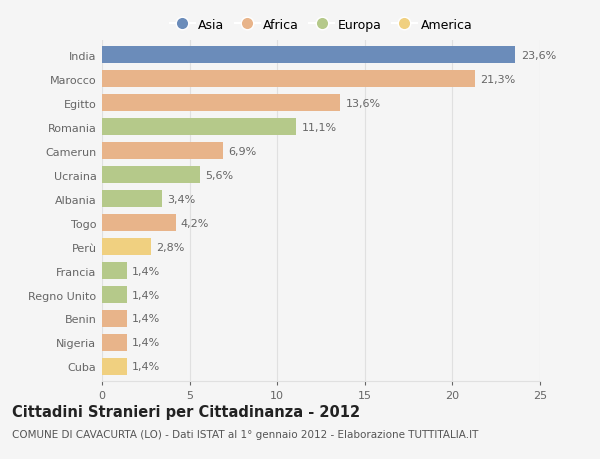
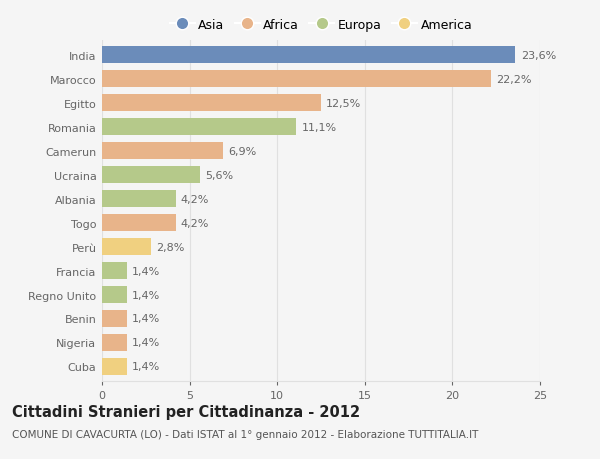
Marocco: 21,3% -> 22,2%
Egitto: 13,6% -> 12,5%
Albania: 3,4% -> 4,2%
